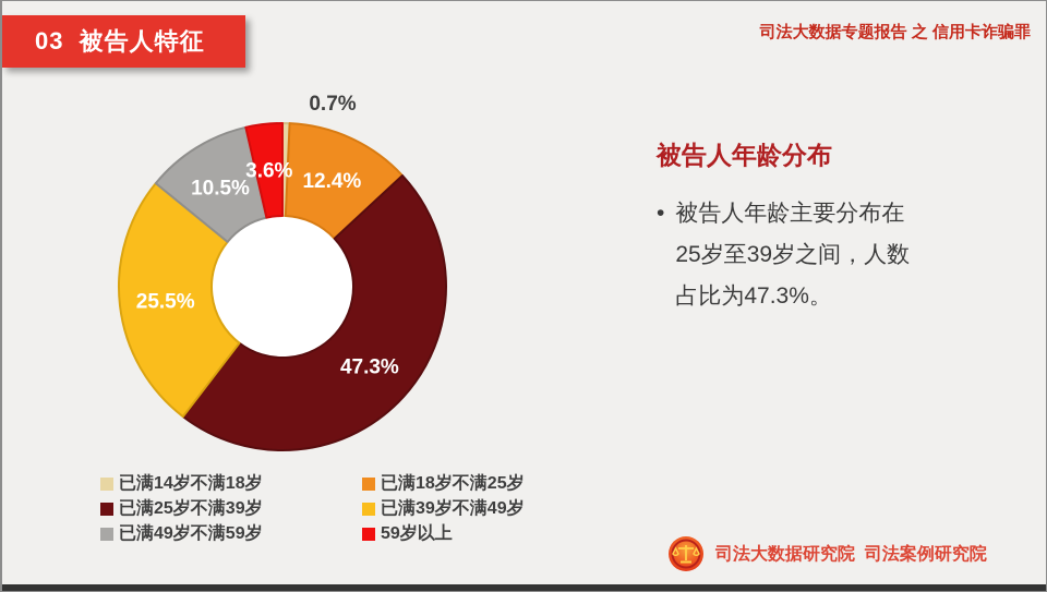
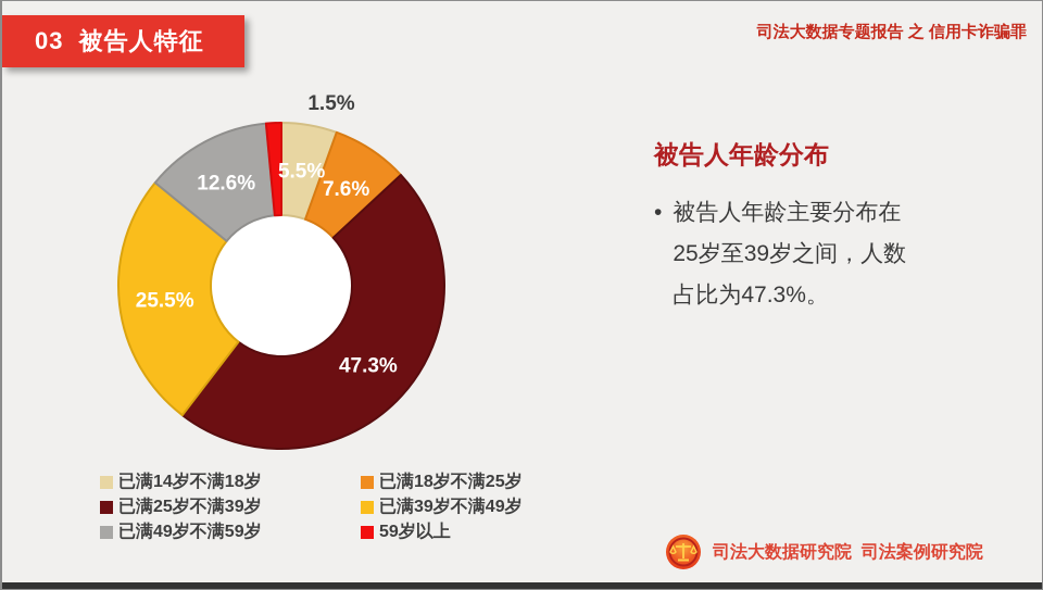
已满14岁不满18岁: 0.7% -> 5.5%
已满18岁不满25岁: 12.4% -> 7.6%
已满49岁不满59岁: 10.5% -> 12.6%
59岁以上: 3.6% -> 1.5%
